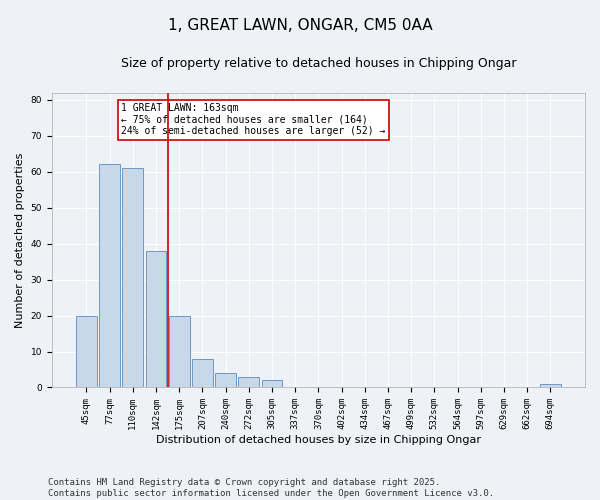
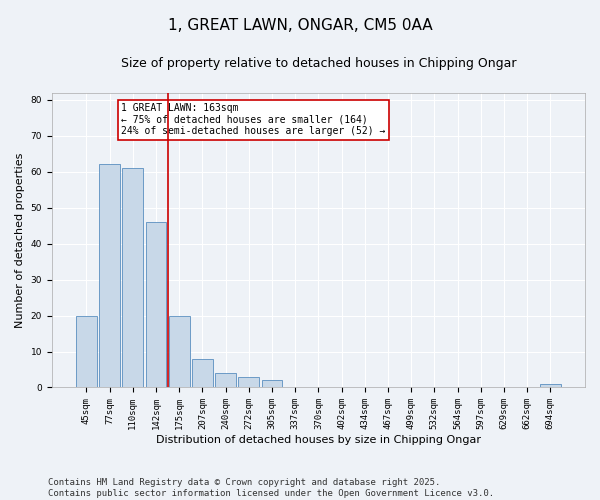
142sqm: 38 -> 46
